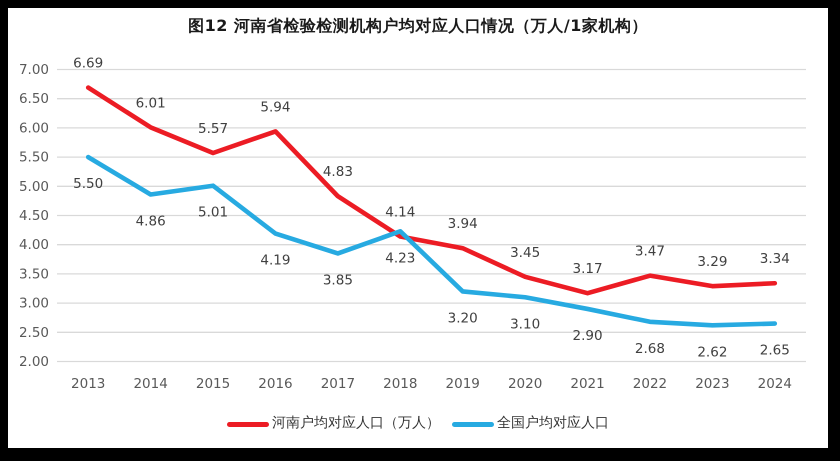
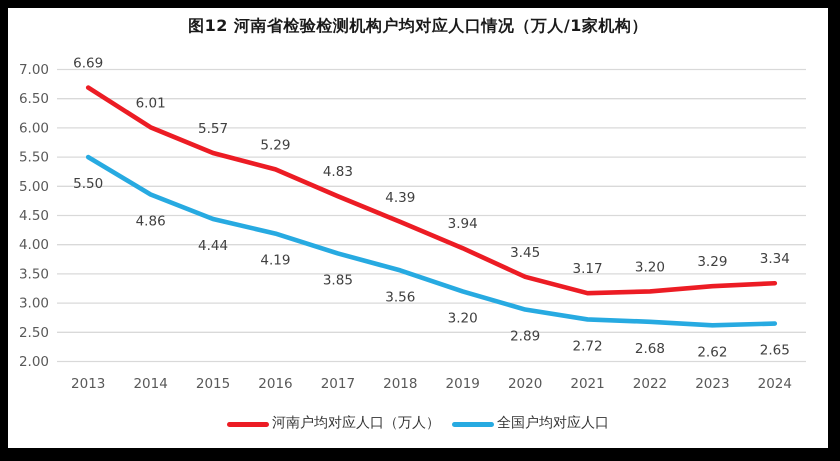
全国户均对应人口/2015: 5.01 -> 4.44
河南户均对应人口（万人）/2016: 5.94 -> 5.29
河南户均对应人口（万人）/2018: 4.14 -> 4.39
全国户均对应人口/2018: 4.23 -> 3.56
全国户均对应人口/2020: 3.10 -> 2.89
全国户均对应人口/2021: 2.90 -> 2.72
河南户均对应人口（万人）/2022: 3.47 -> 3.20
